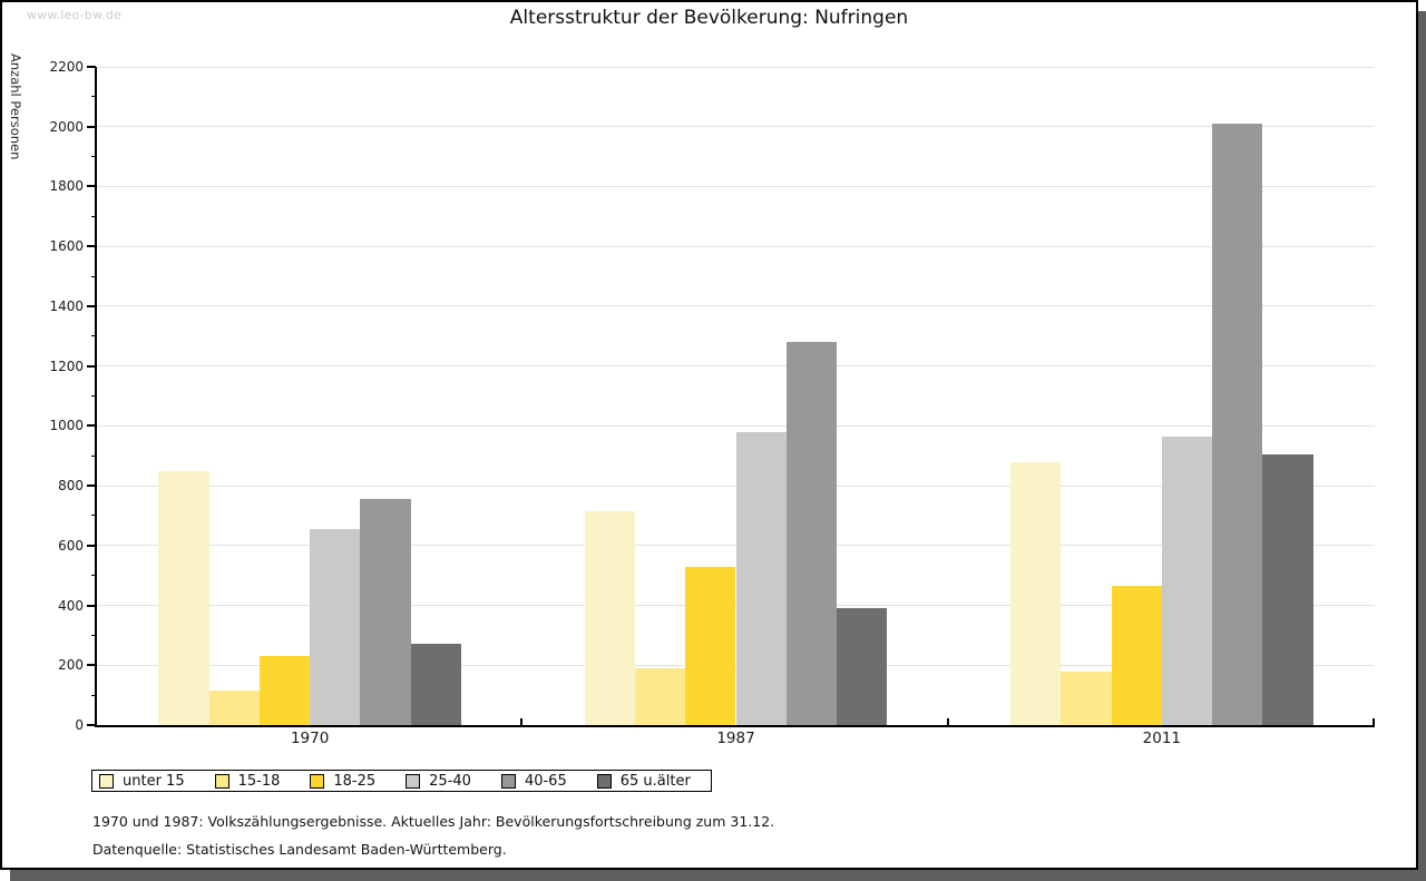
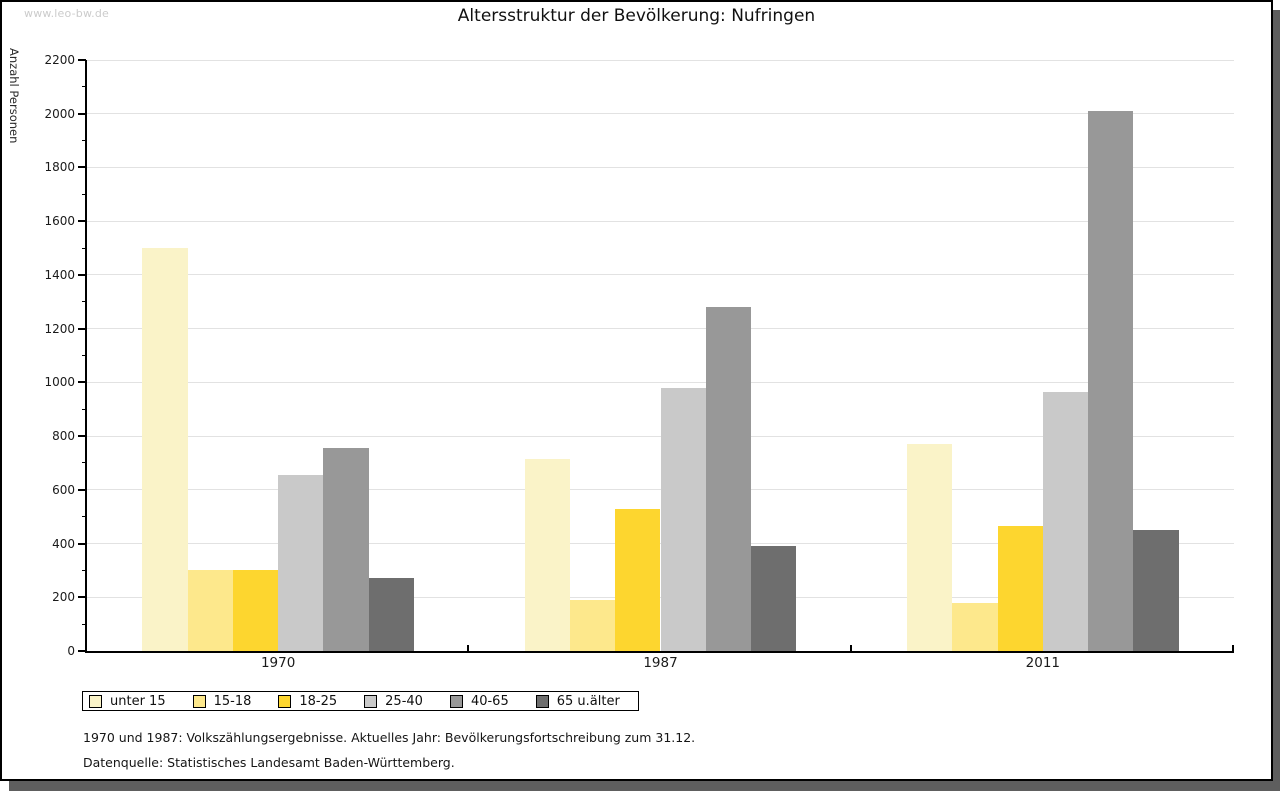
unter 15/1970: 850 -> 1500
15-18/1970: 120 -> 300
18-25/1970: 230 -> 300
unter 15/2011: 880 -> 770
65 u.älter/2011: 900 -> 450
